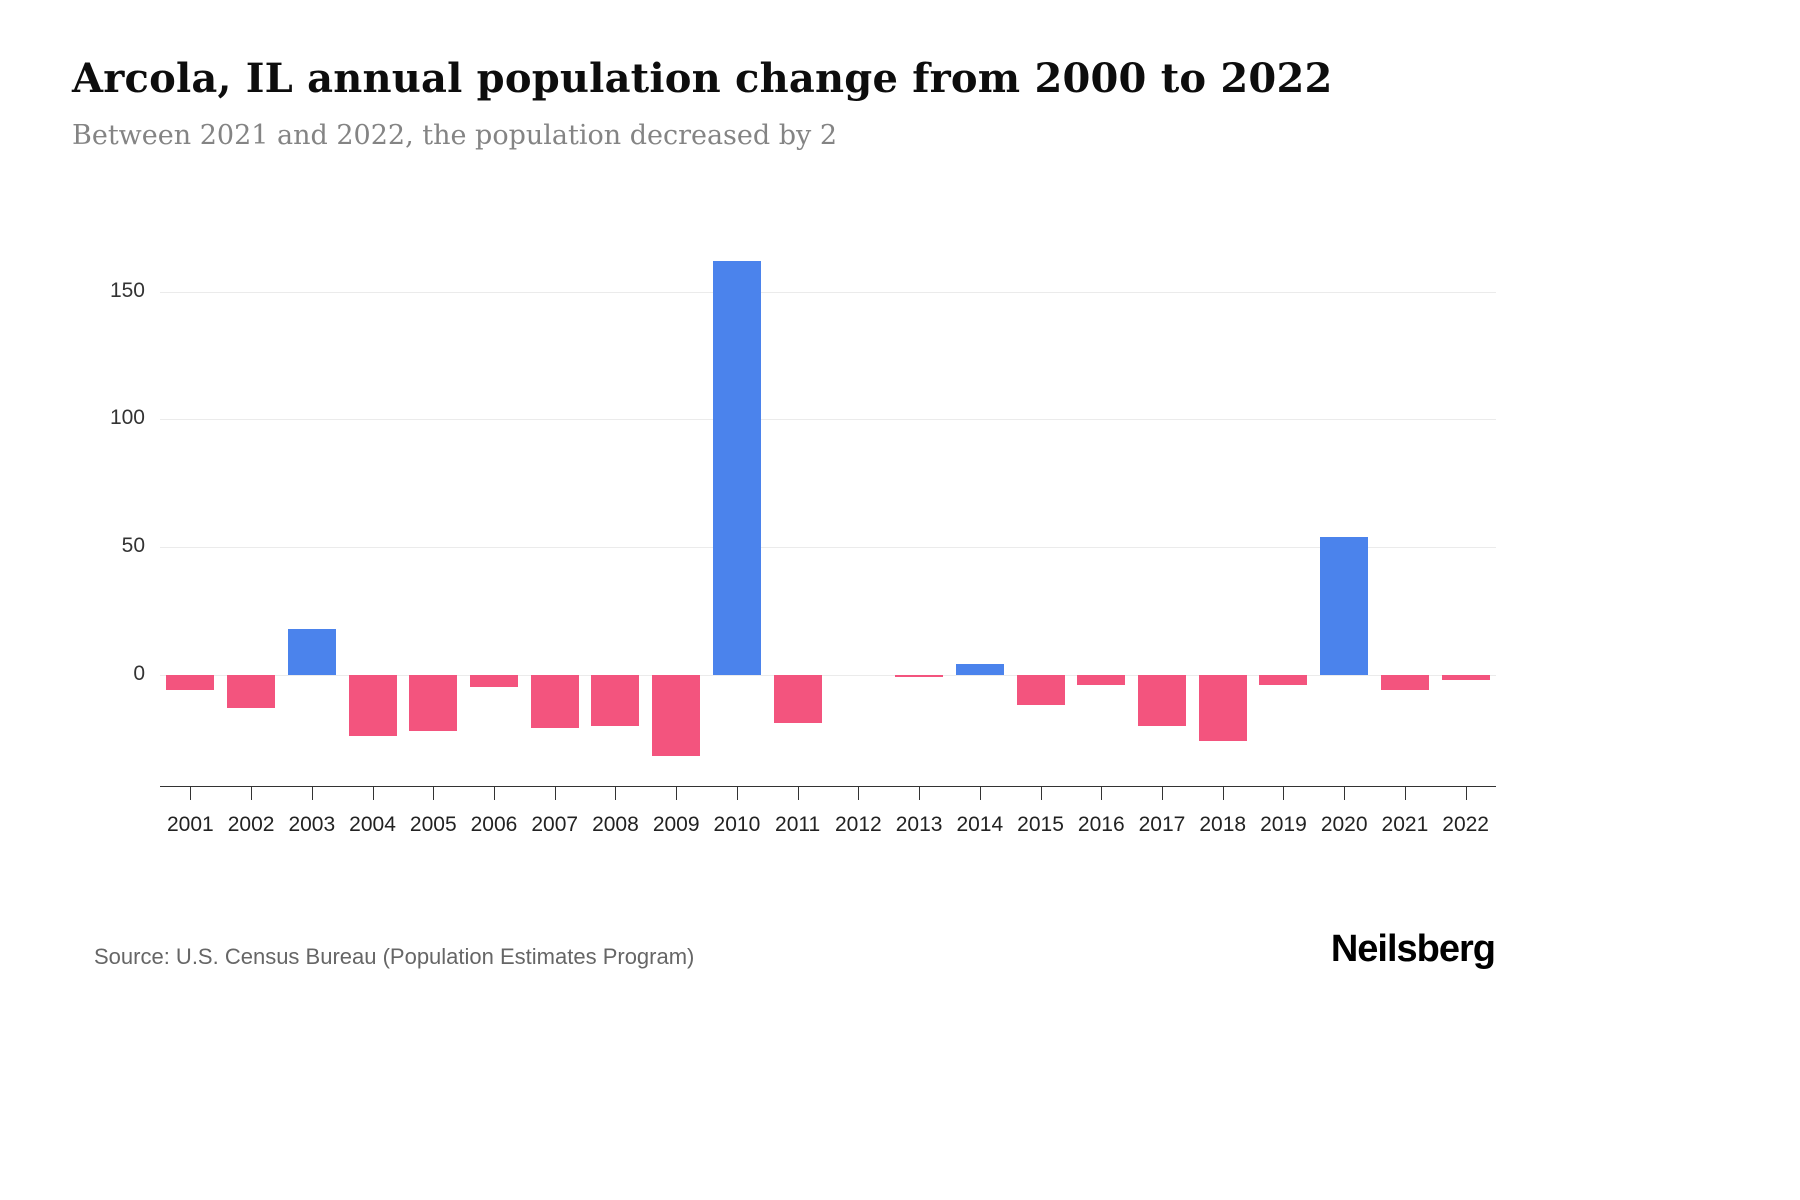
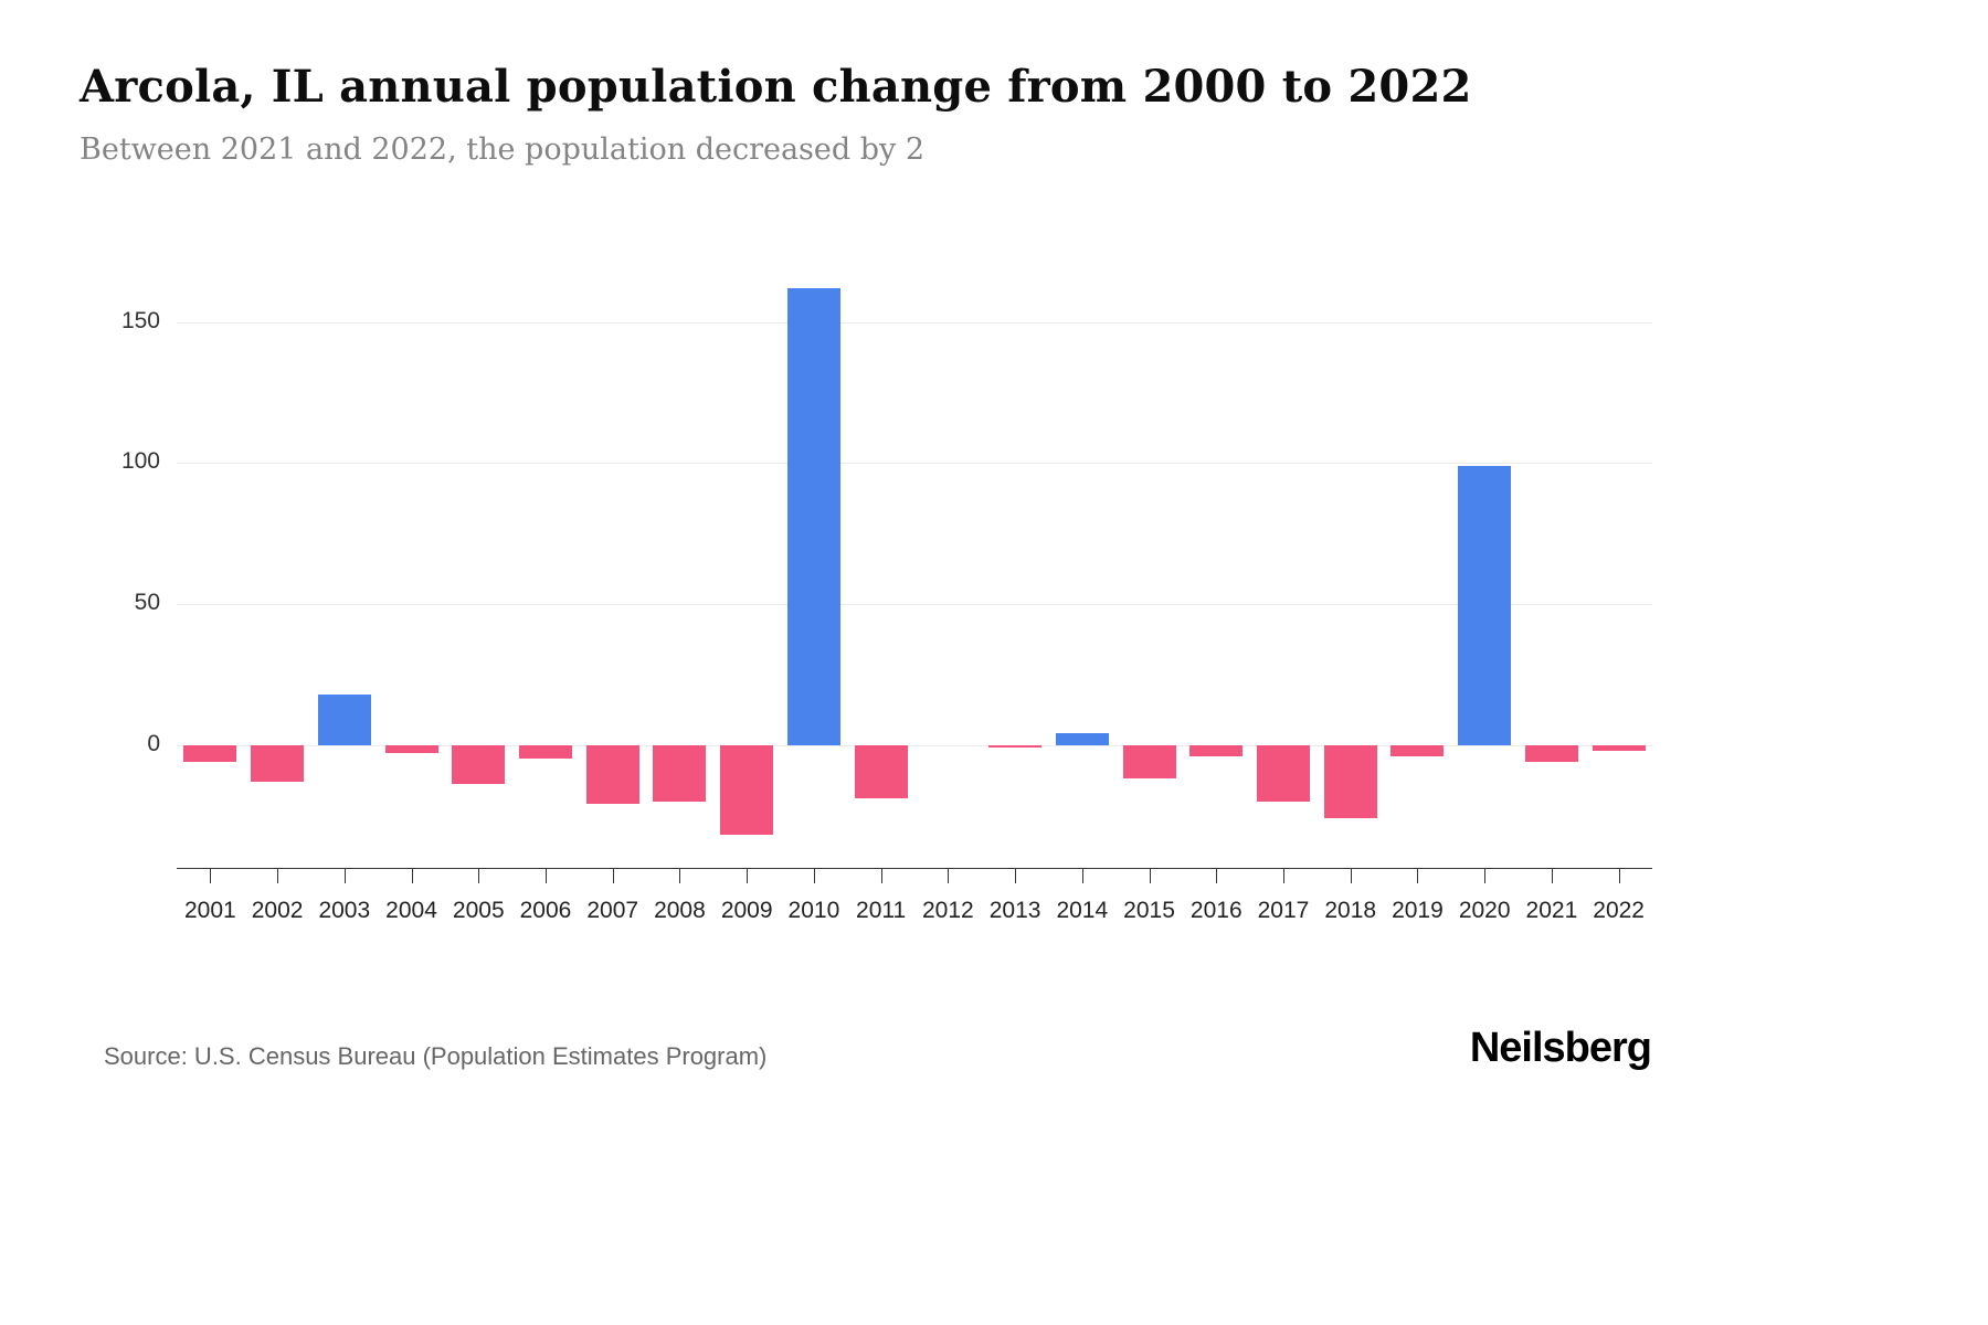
2004: -24 -> -3
2005: -22 -> -14
2020: 54 -> 99
